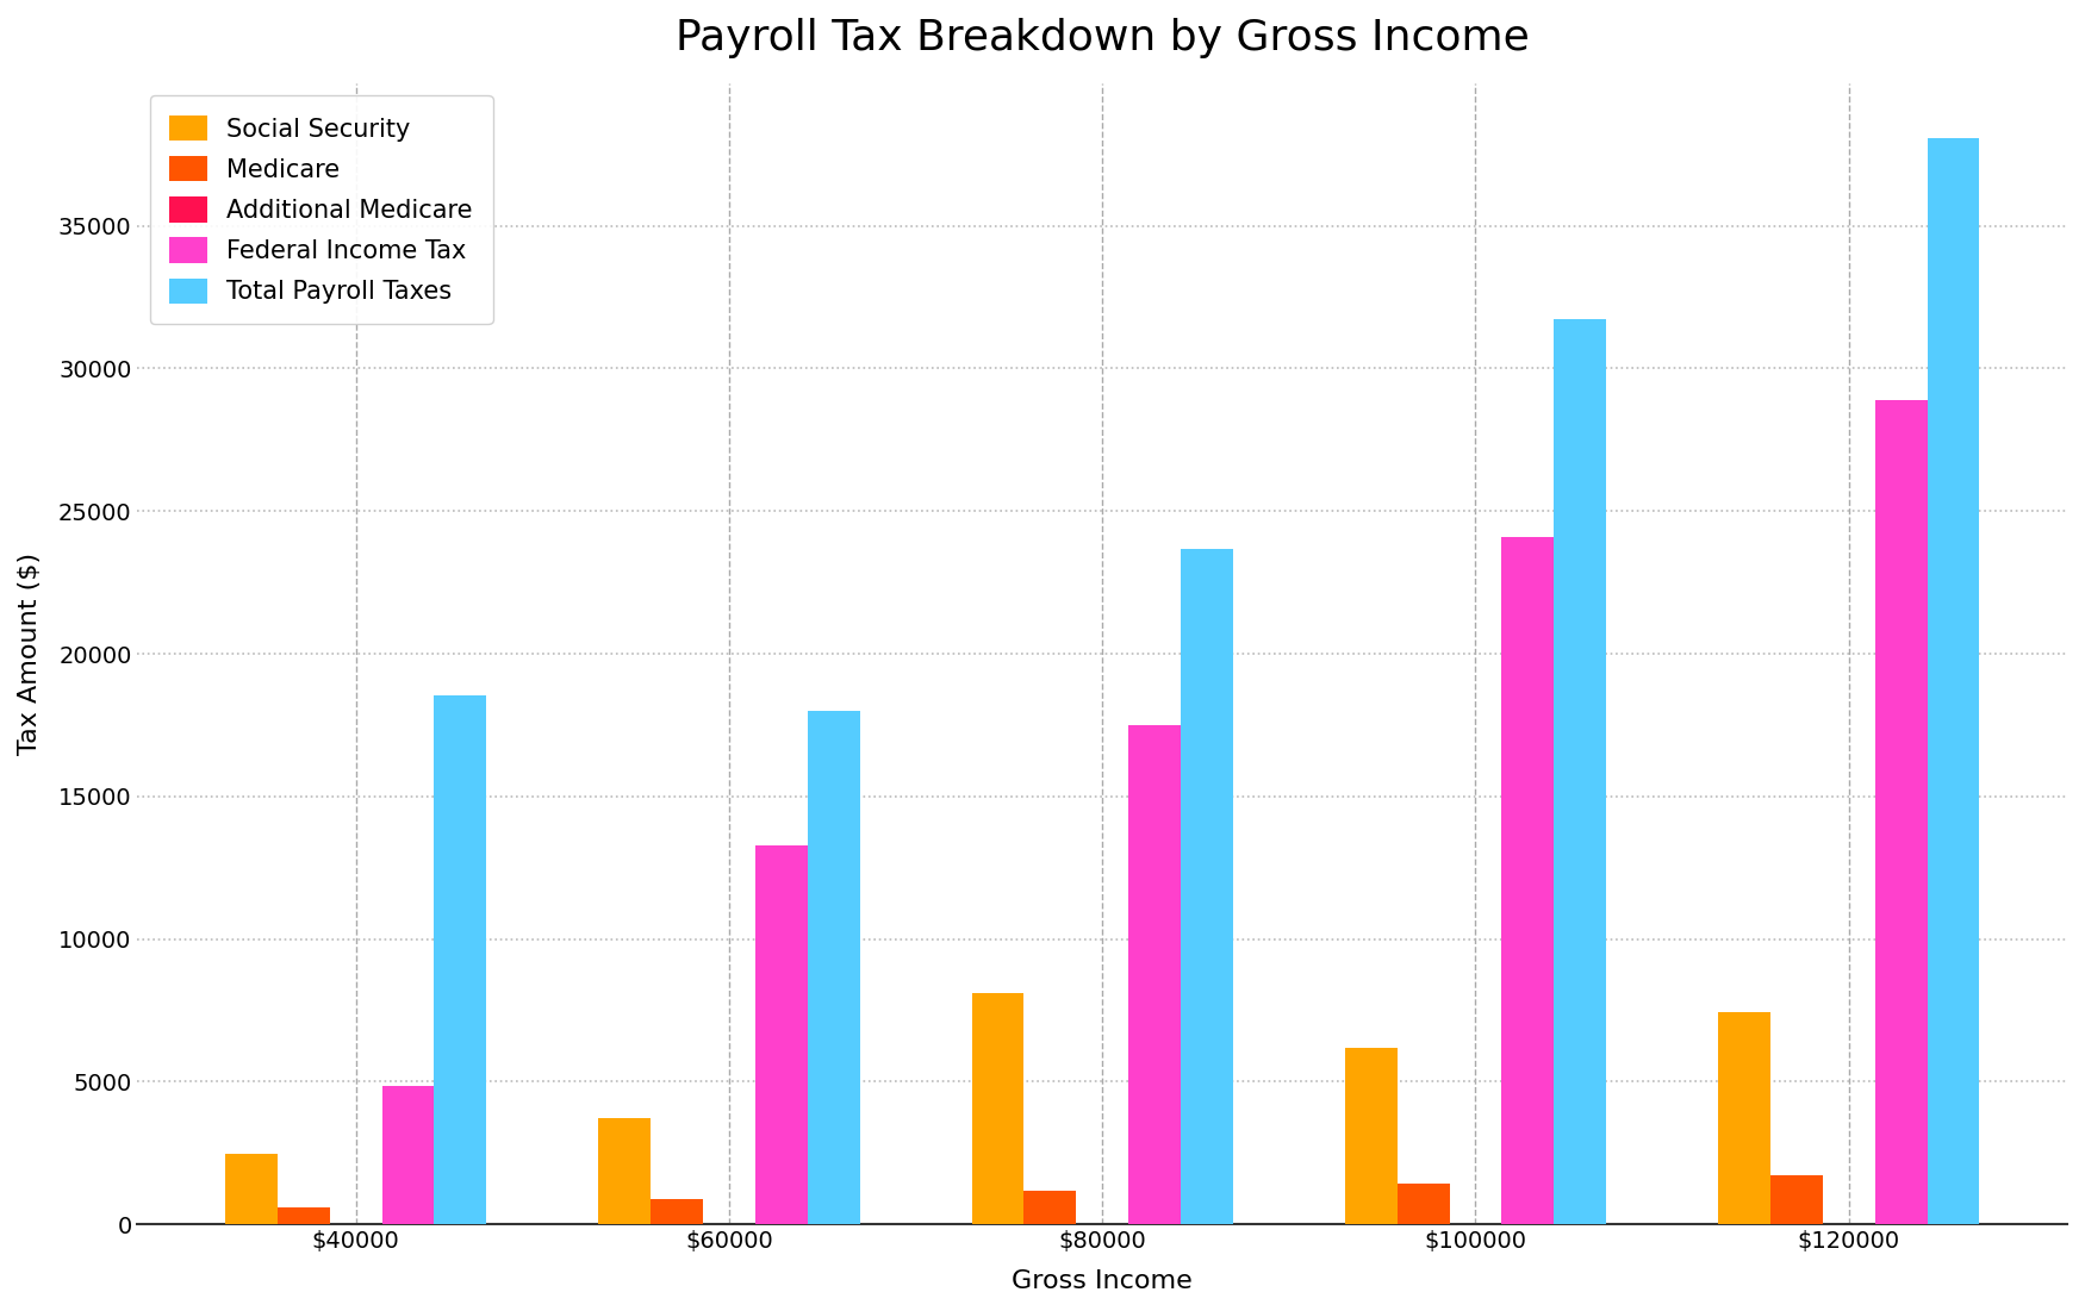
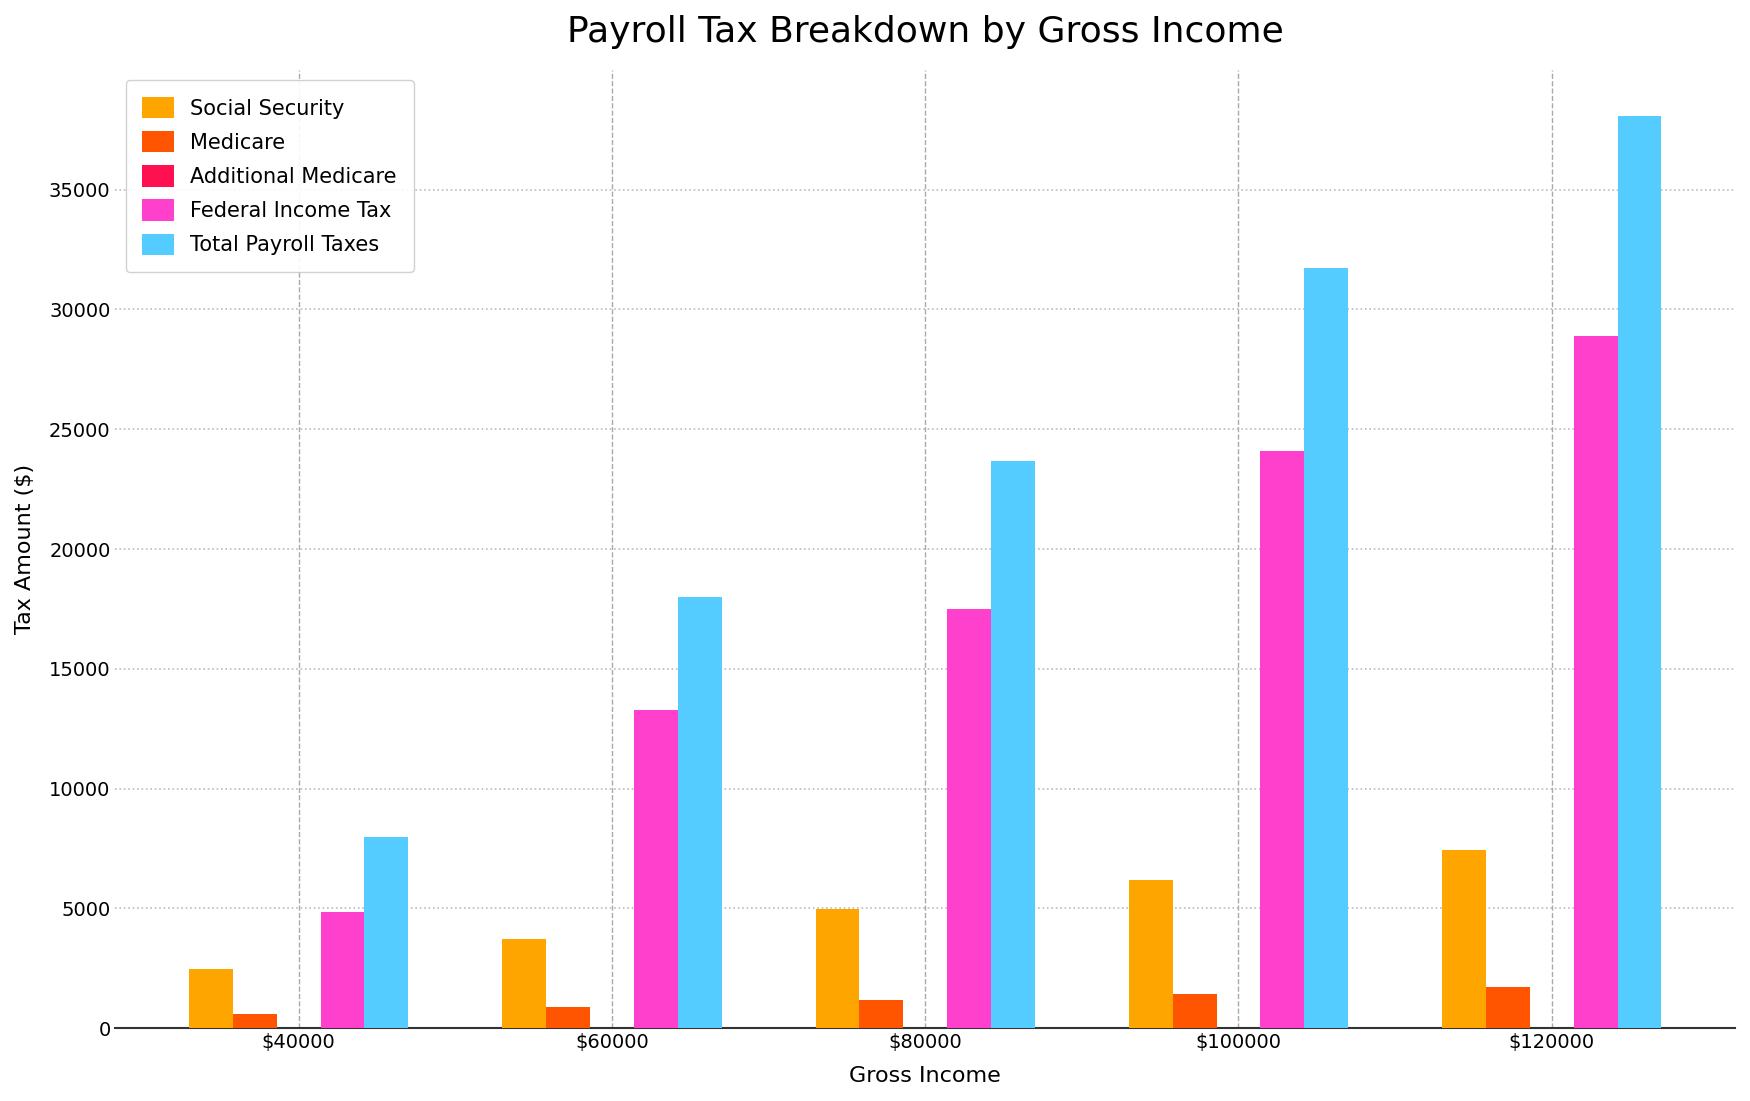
Total Payroll Taxes/$40000: 18550 -> 7980
Social Security/$80000: 8100 -> 4960
